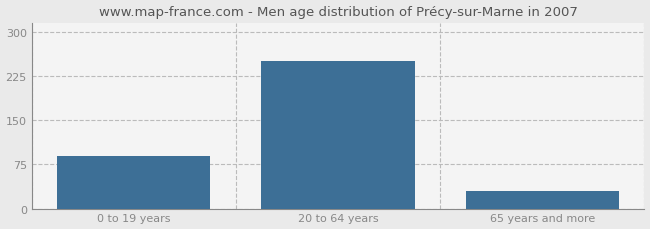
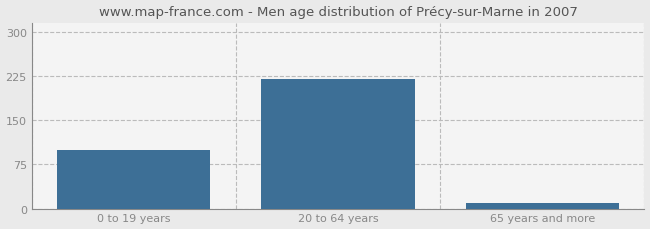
0 to 19 years: 90 -> 100
20 to 64 years: 250 -> 220
65 years and more: 30 -> 10
